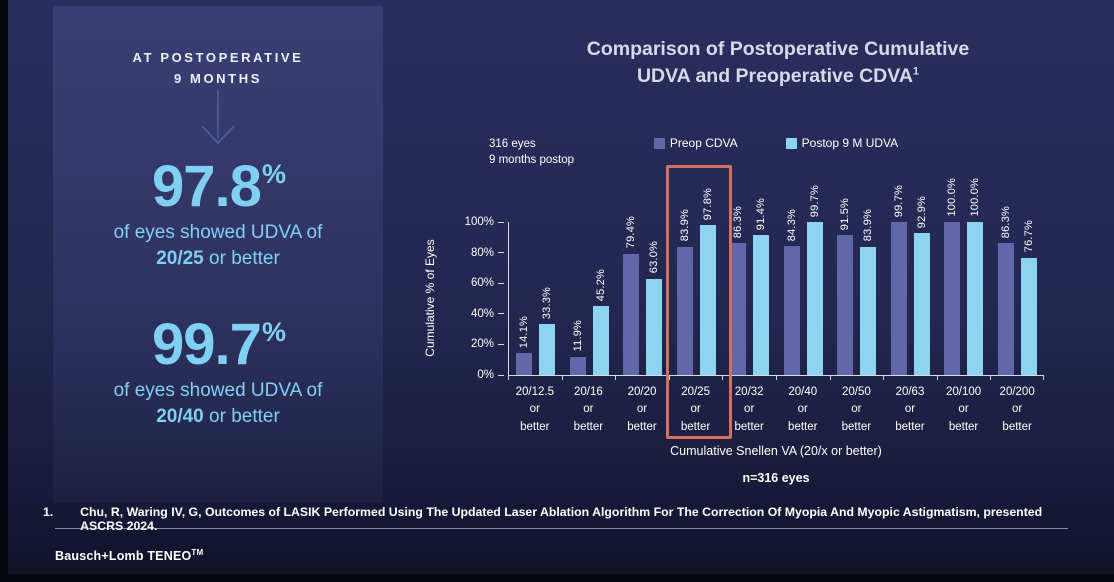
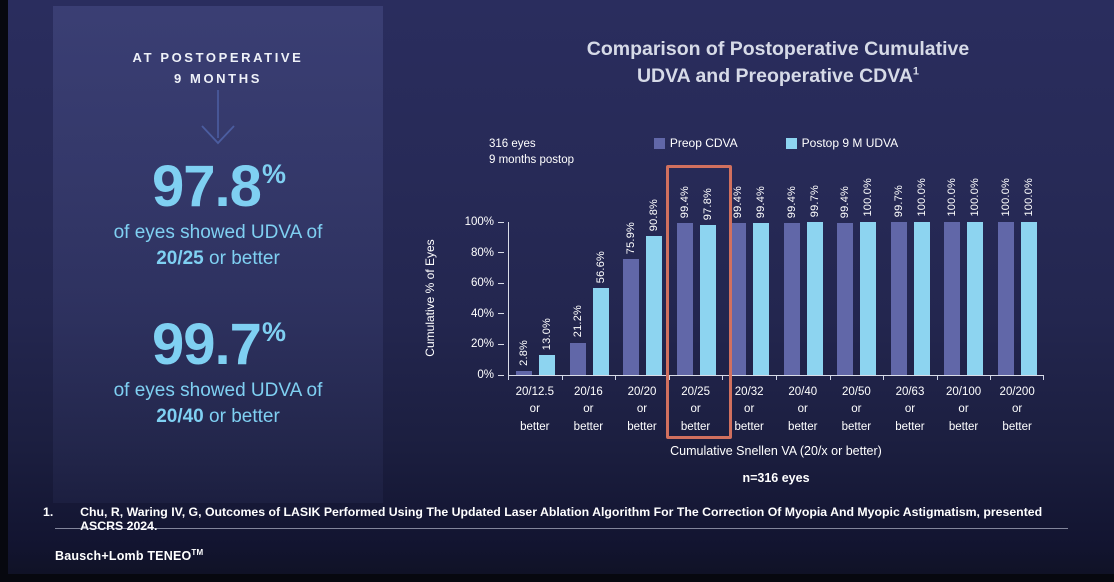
Preop CDVA/20/12.5: 14.1% -> 2.8%
Postop 9 M UDVA/20/12.5: 33.3% -> 13.0%
Preop CDVA/20/16: 11.9% -> 21.2%
Postop 9 M UDVA/20/16: 45.2% -> 56.6%
Preop CDVA/20/20: 79.4% -> 75.9%
Postop 9 M UDVA/20/20: 63.0% -> 90.8%
Preop CDVA/20/25: 83.9% -> 99.4%
Preop CDVA/20/32: 86.3% -> 99.4%
Postop 9 M UDVA/20/32: 91.4% -> 99.4%
Preop CDVA/20/40: 84.3% -> 99.4%
Preop CDVA/20/50: 91.5% -> 99.4%
Postop 9 M UDVA/20/50: 83.9% -> 100.0%
Postop 9 M UDVA/20/63: 92.9% -> 100.0%
Preop CDVA/20/200: 86.3% -> 100.0%
Postop 9 M UDVA/20/200: 76.7% -> 100.0%
